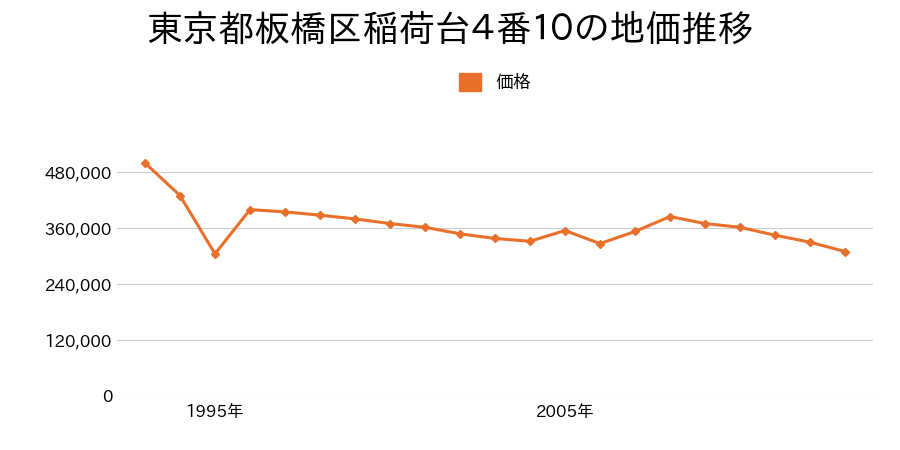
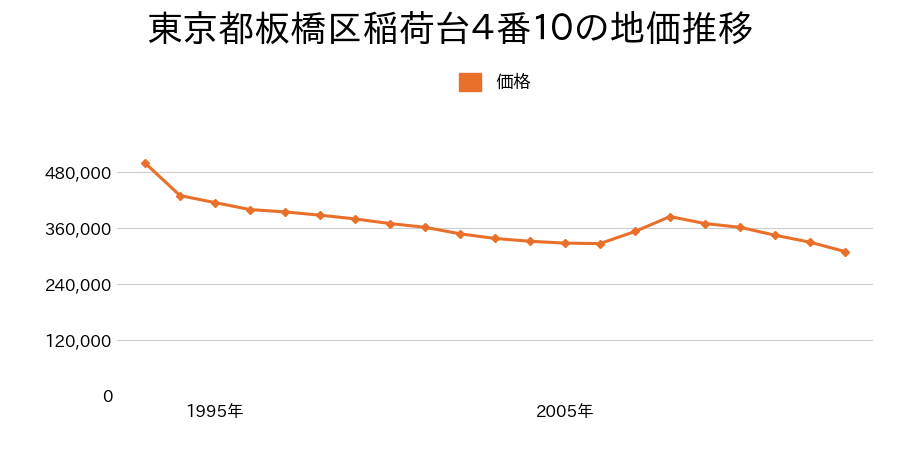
1995年: 305,000 -> 415,000
2005年: 355,000 -> 328,000
